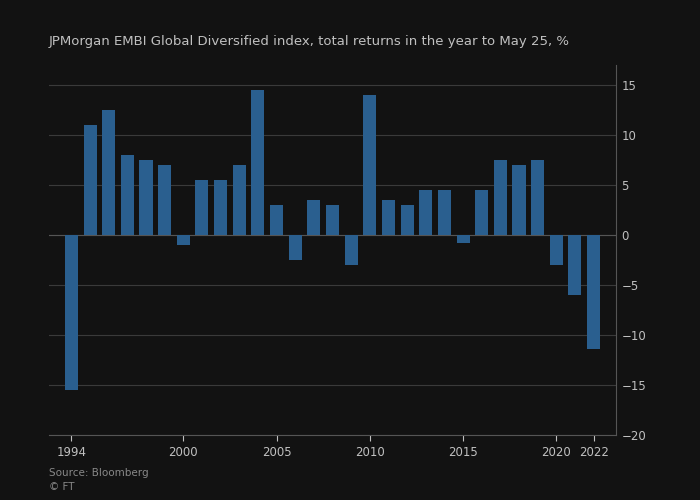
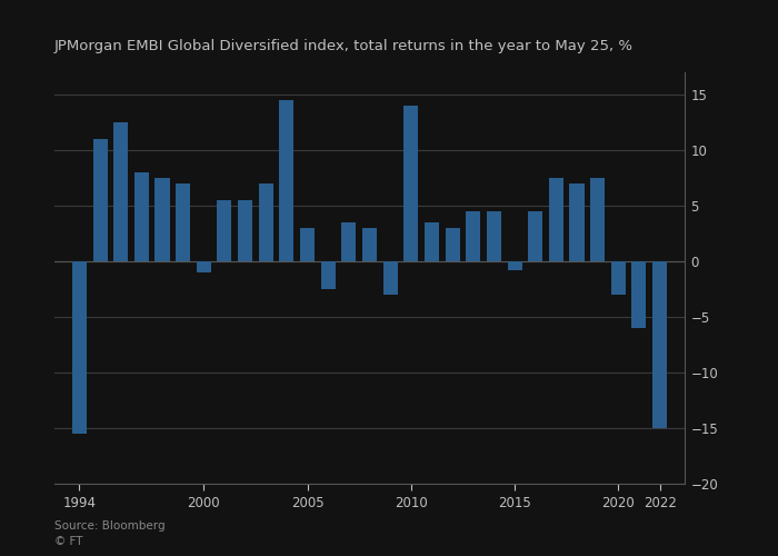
2022: -11.4 -> -15.0
